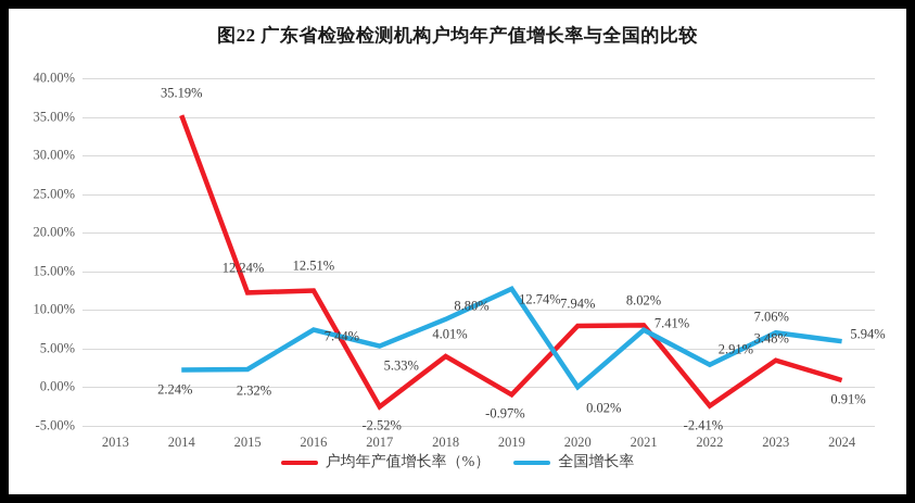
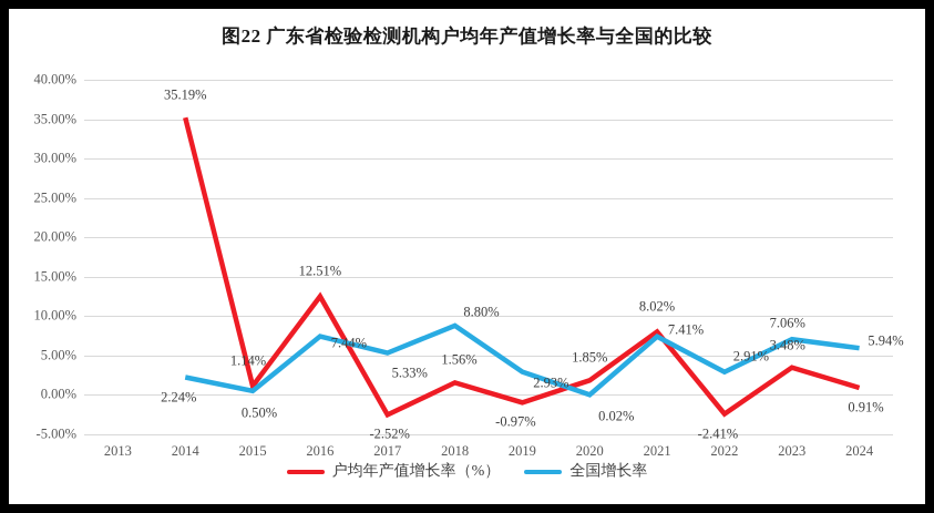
户均年产值增长率（%）/2015: 12.24% -> 1.14%
全国增长率/2015: 2.32% -> 0.50%
户均年产值增长率（%）/2018: 4.01% -> 1.56%
全国增长率/2019: 12.74% -> 2.93%
户均年产值增长率（%）/2020: 7.94% -> 1.85%
